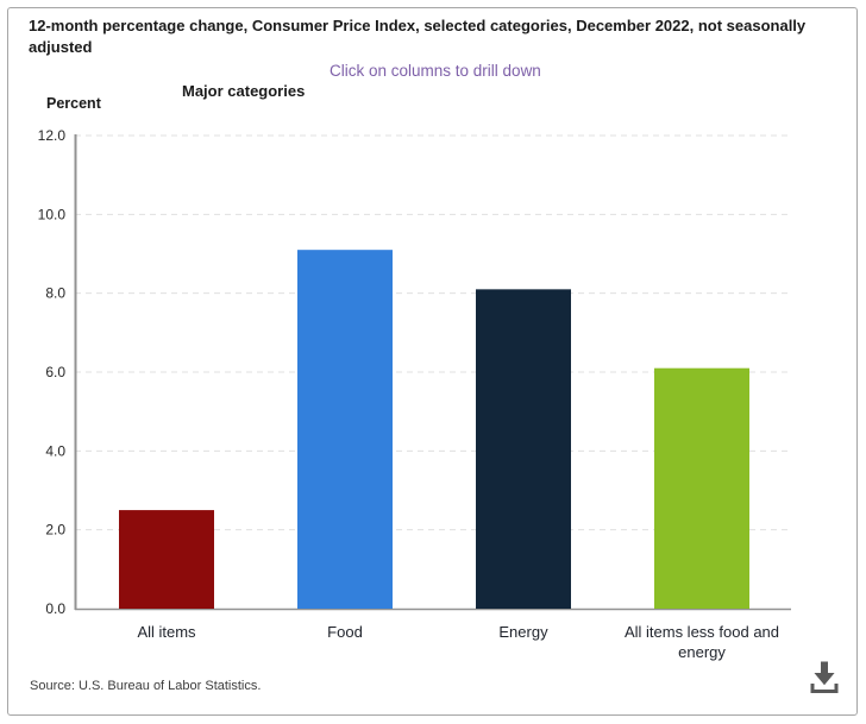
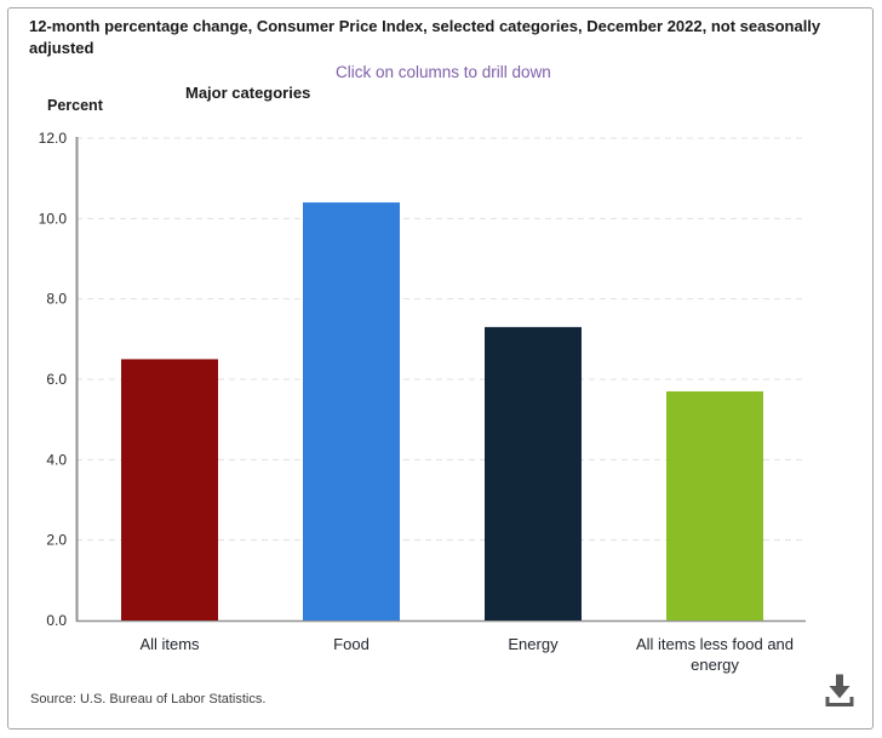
All items: 2.5 -> 6.5
Food: 9.1 -> 10.4
Energy: 8.1 -> 7.3
All items less food and energy: 6.1 -> 5.7
